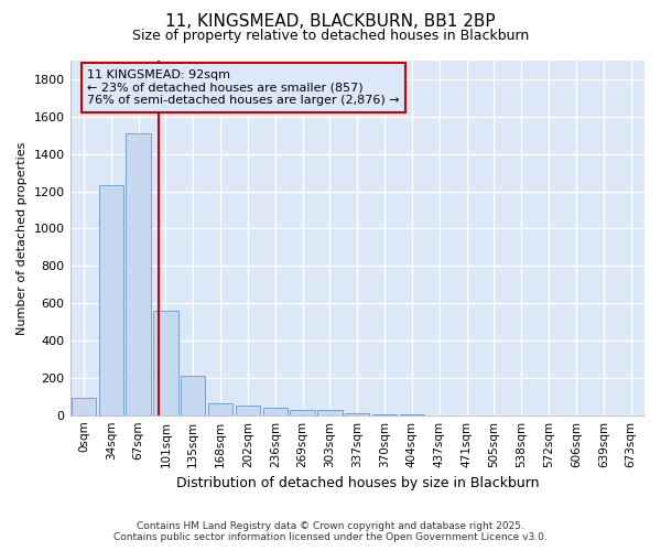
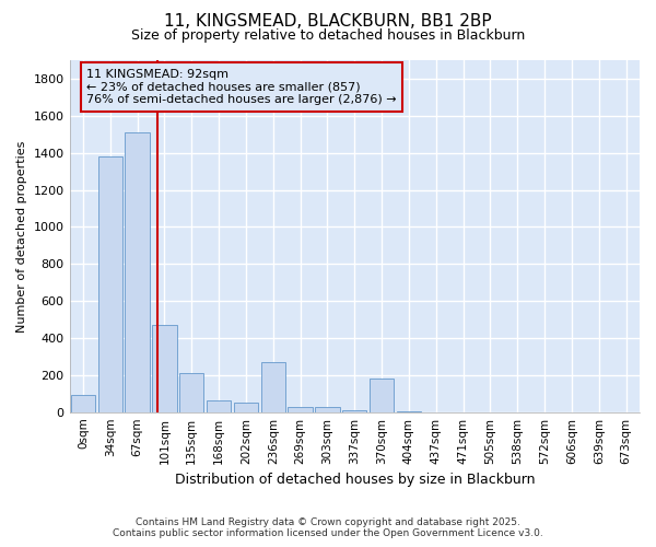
34sqm: 1240 -> 1380
101sqm: 560 -> 470
236sqm: 40 -> 270
370sqm: 0 -> 180
